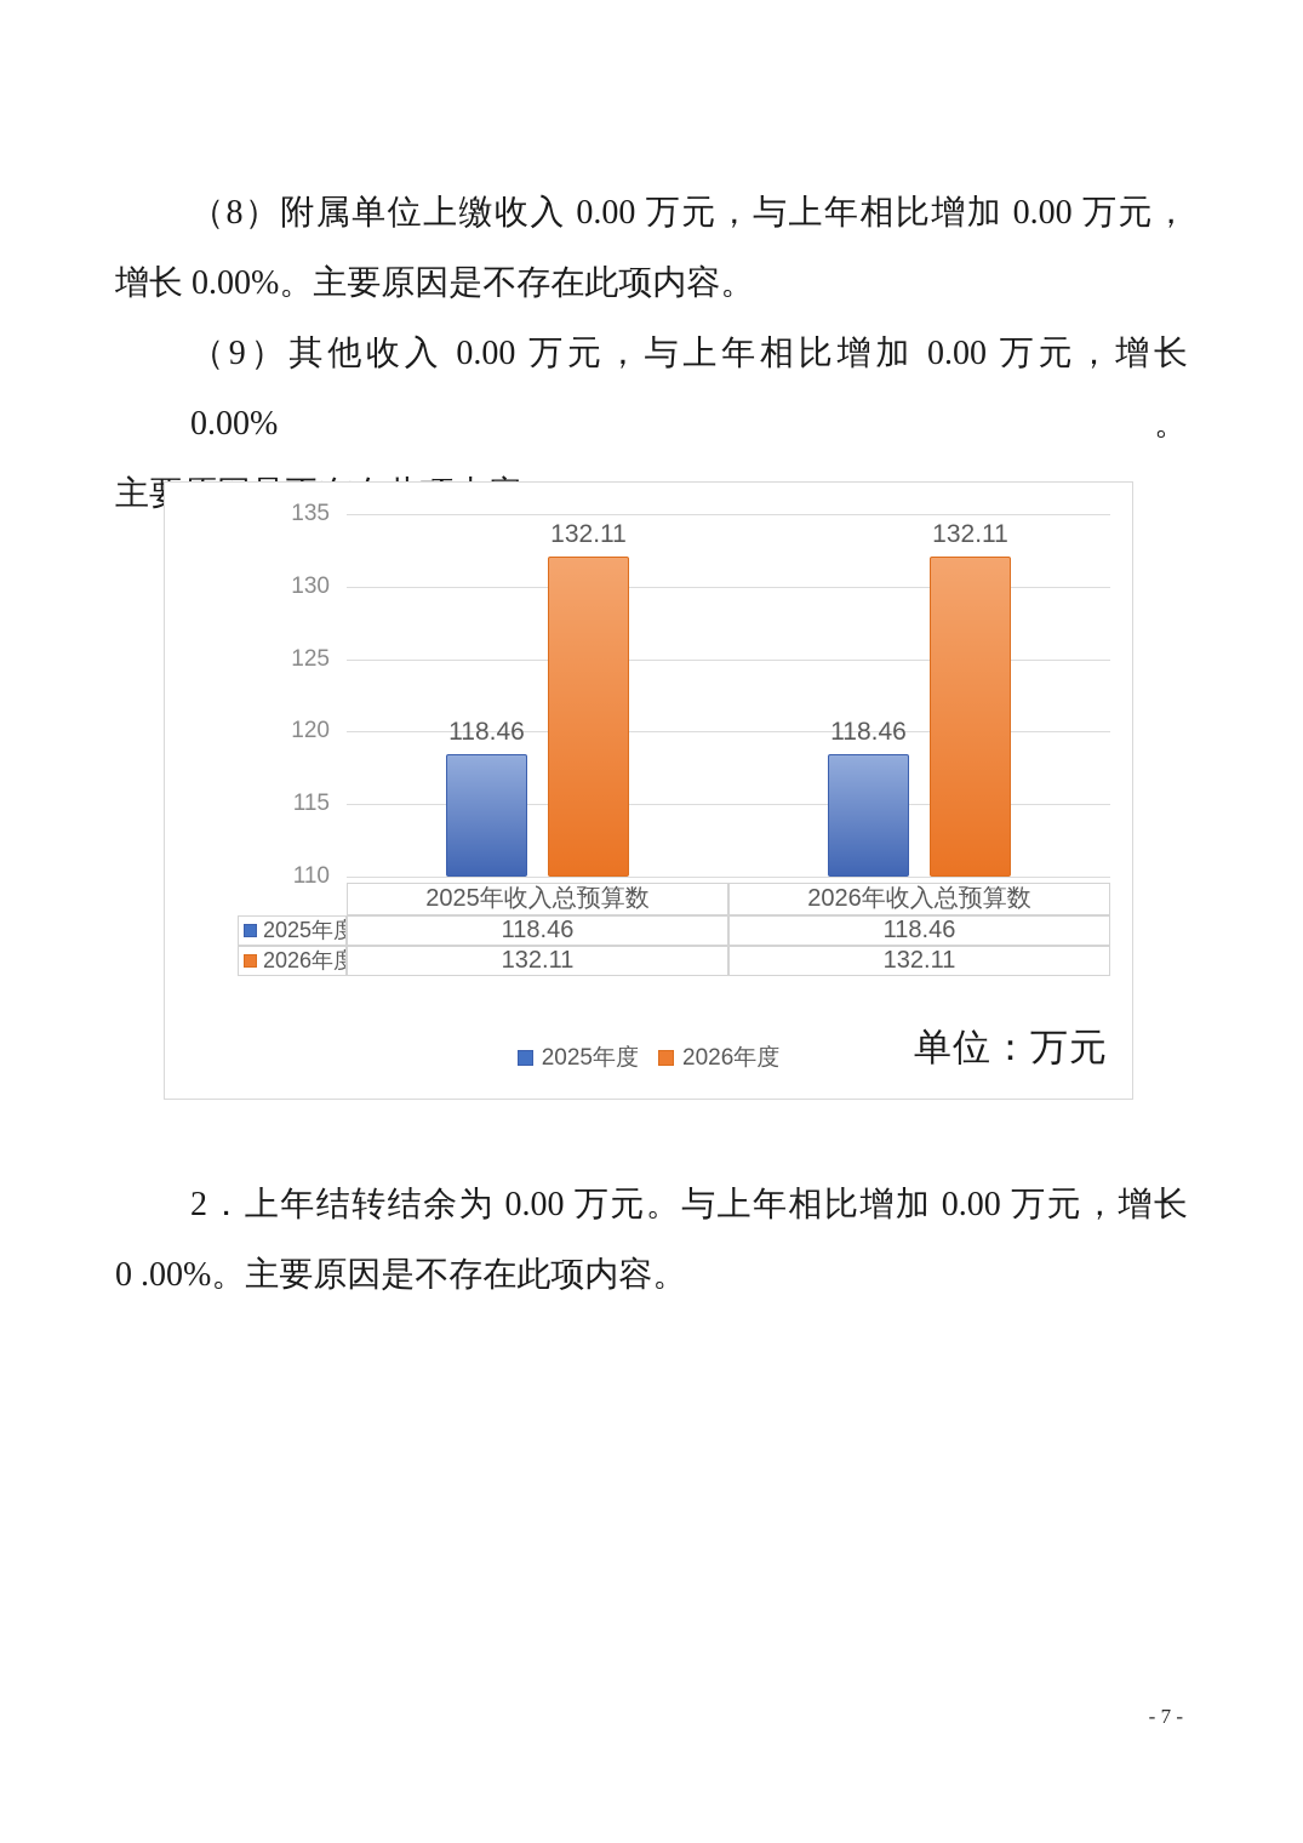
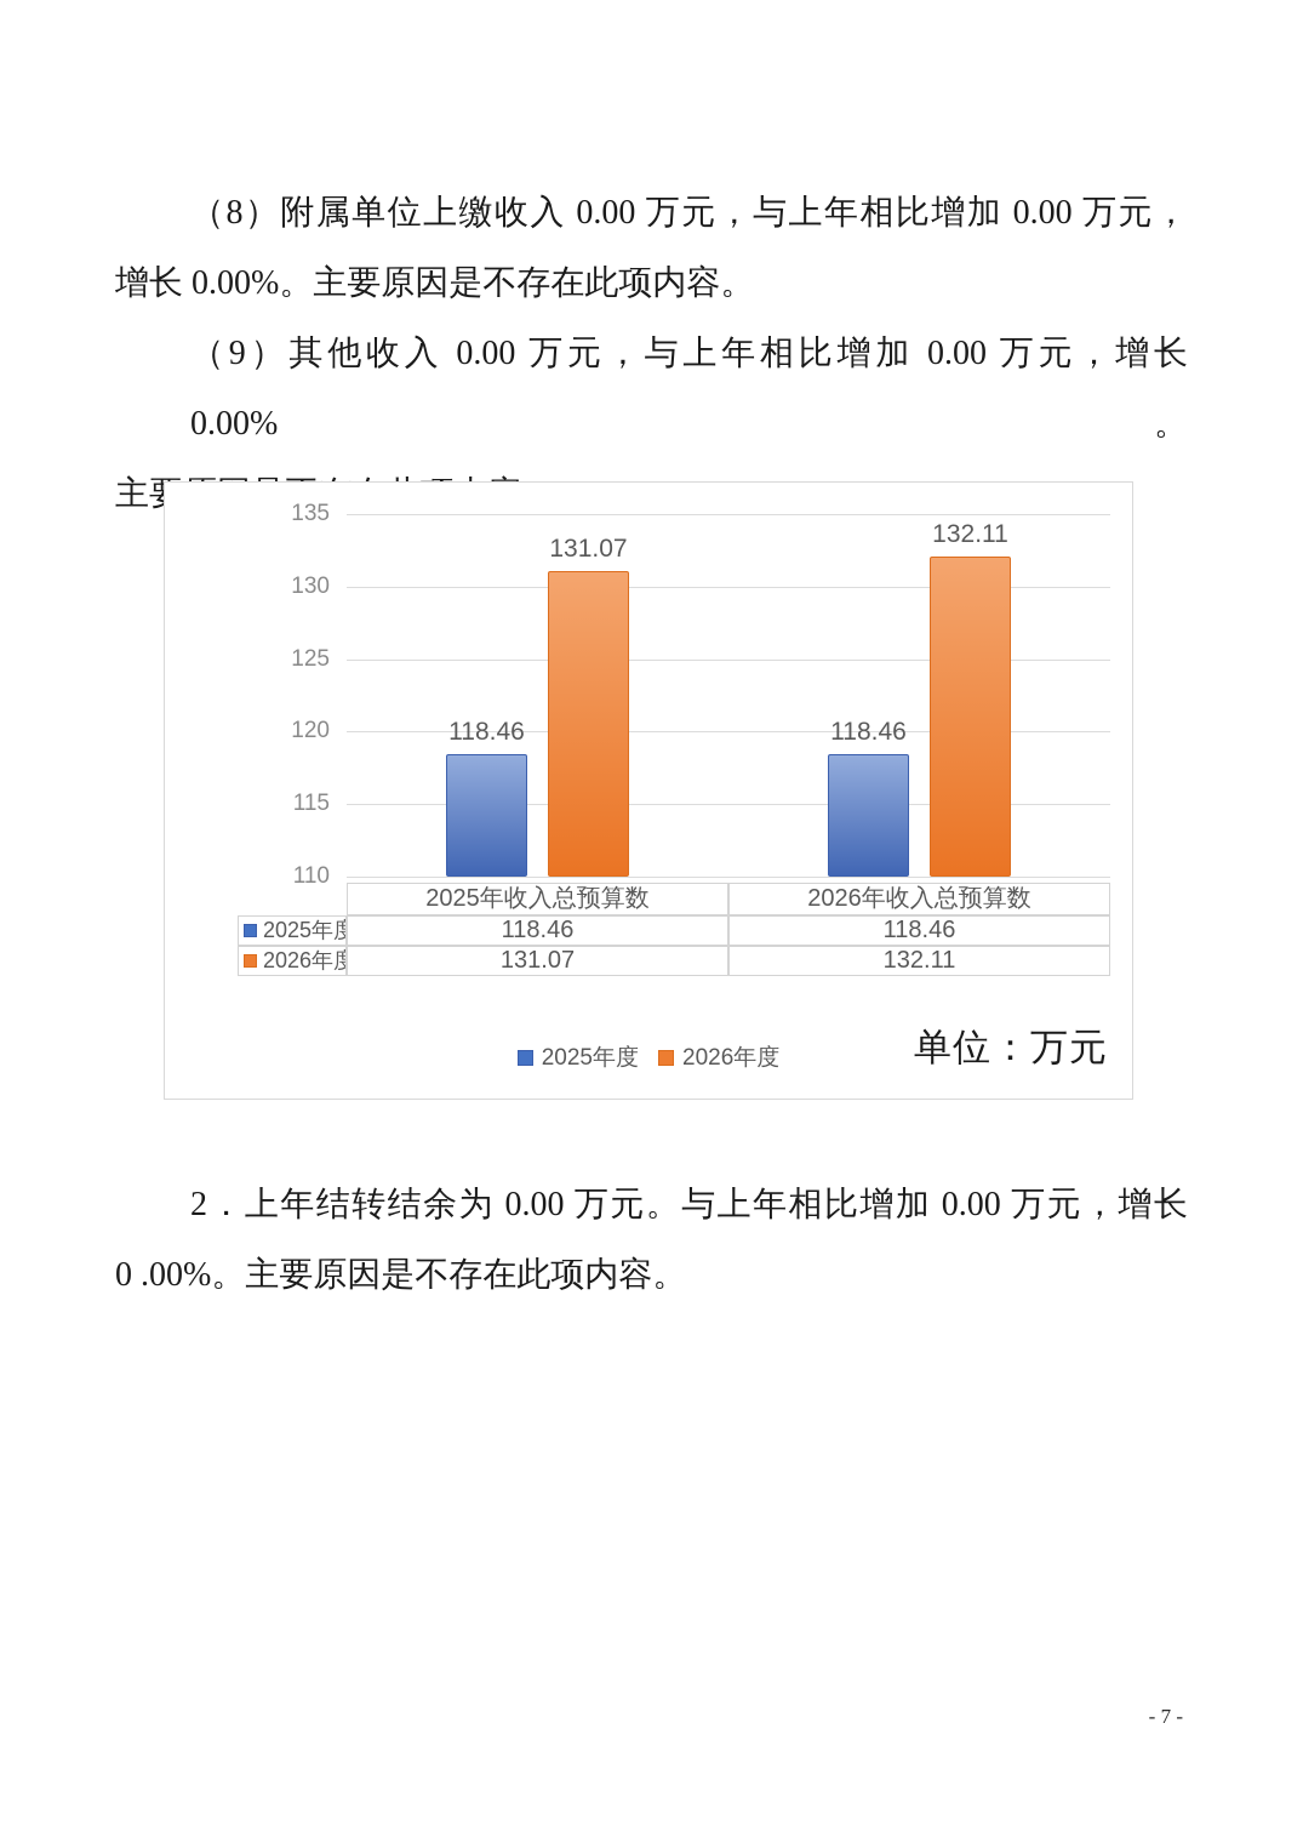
2026年度/2025年收入总预算数: 132.11 -> 131.07
